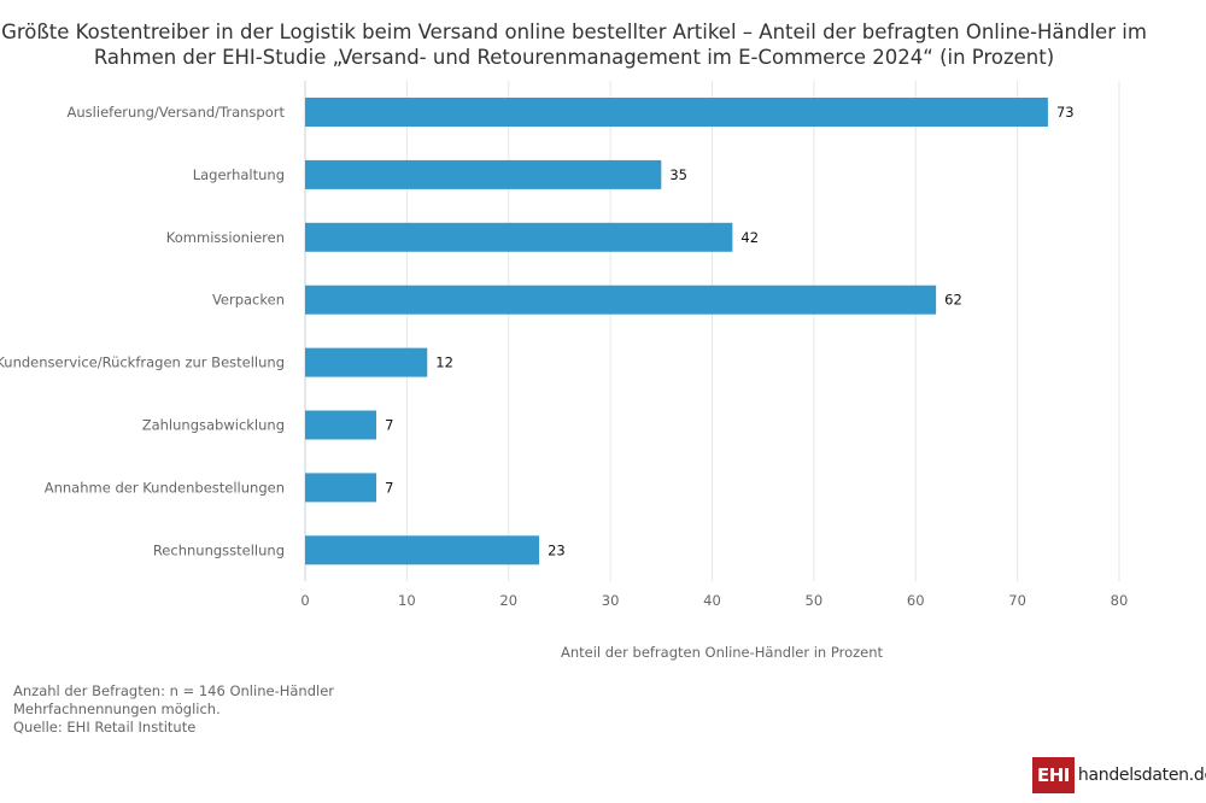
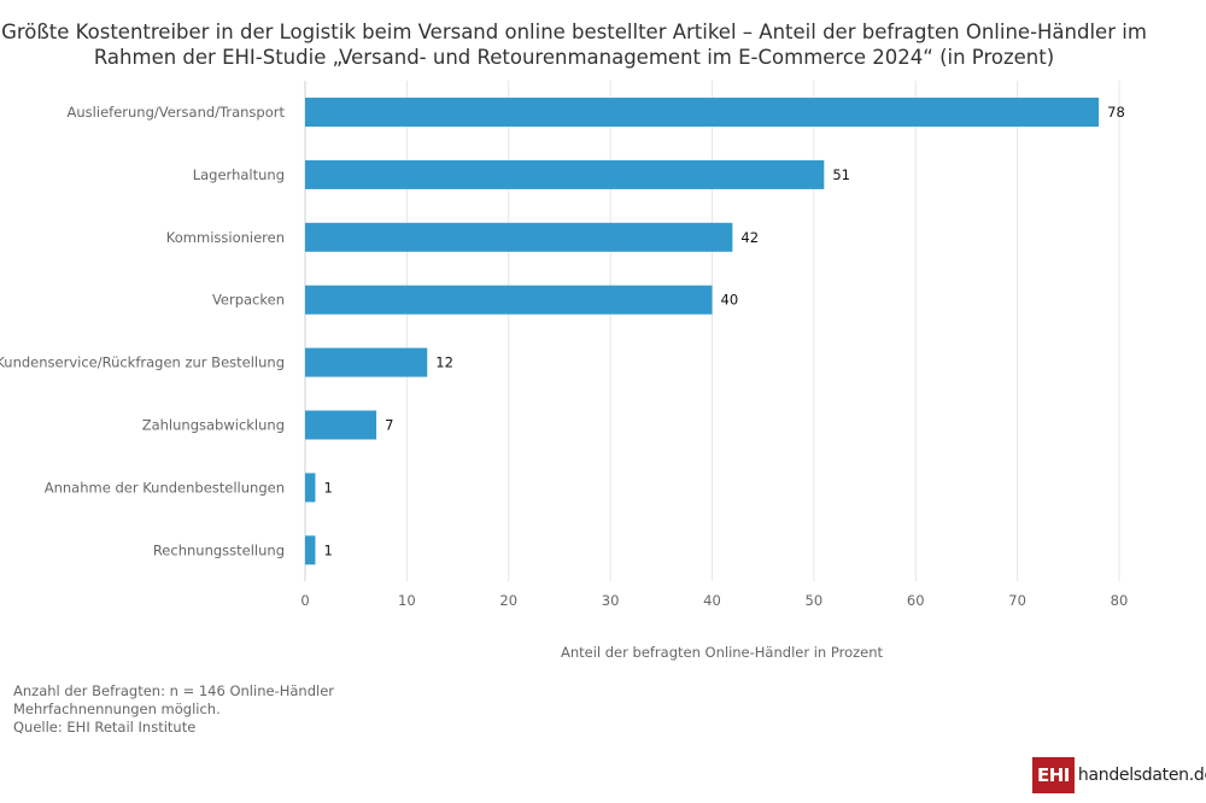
Auslieferung/Versand/Transport: 73 -> 78
Lagerhaltung: 35 -> 51
Verpacken: 62 -> 40
Annahme der Kundenbestellungen: 7 -> 1
Rechnungsstellung: 23 -> 1
